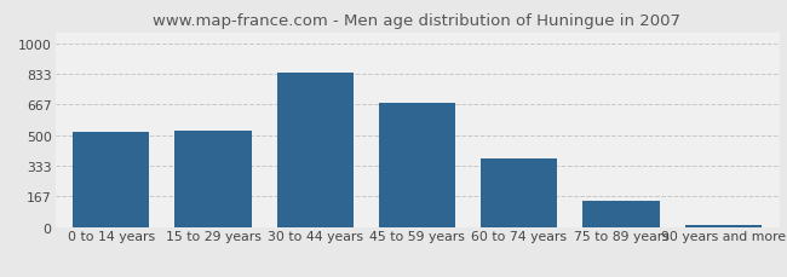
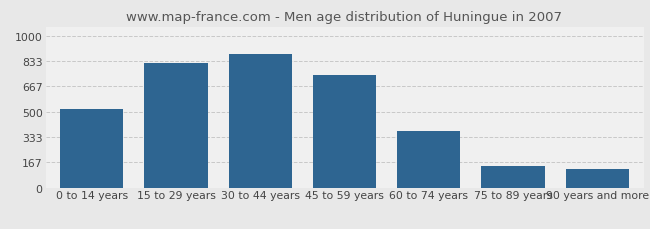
15 to 29 years: 530 -> 820
30 to 44 years: 840 -> 880
45 to 59 years: 680 -> 740
90 years and more: 10 -> 120
